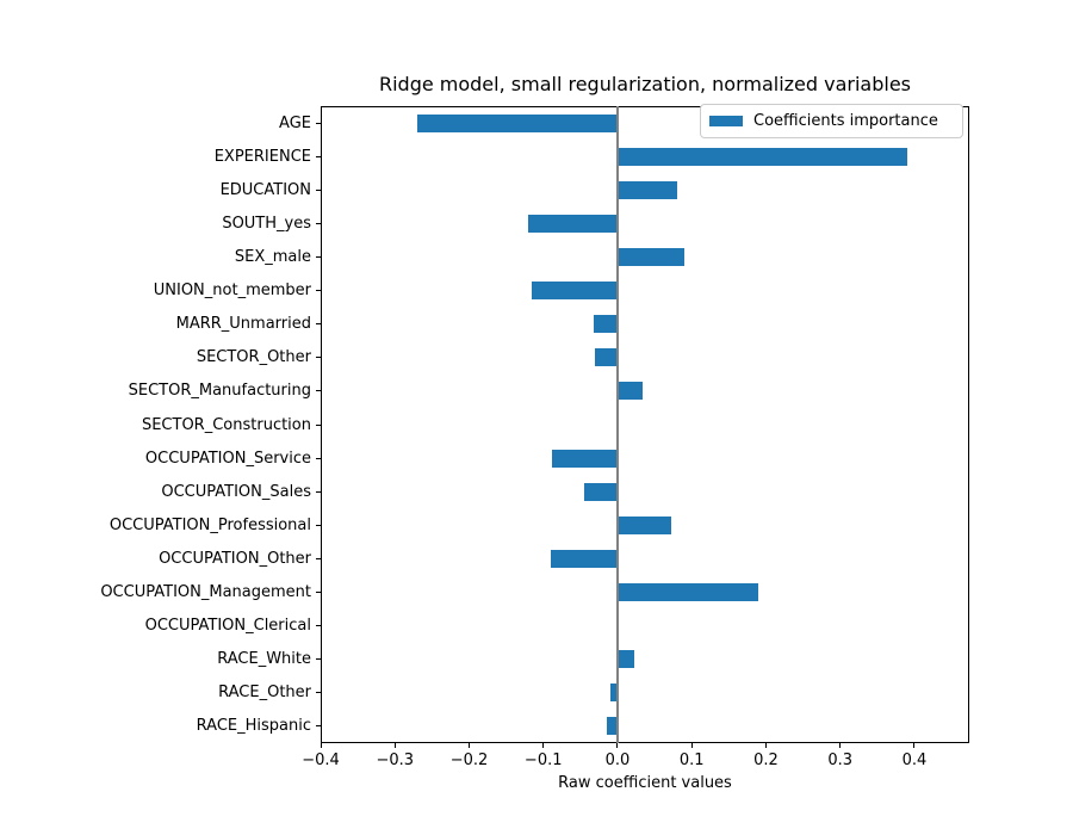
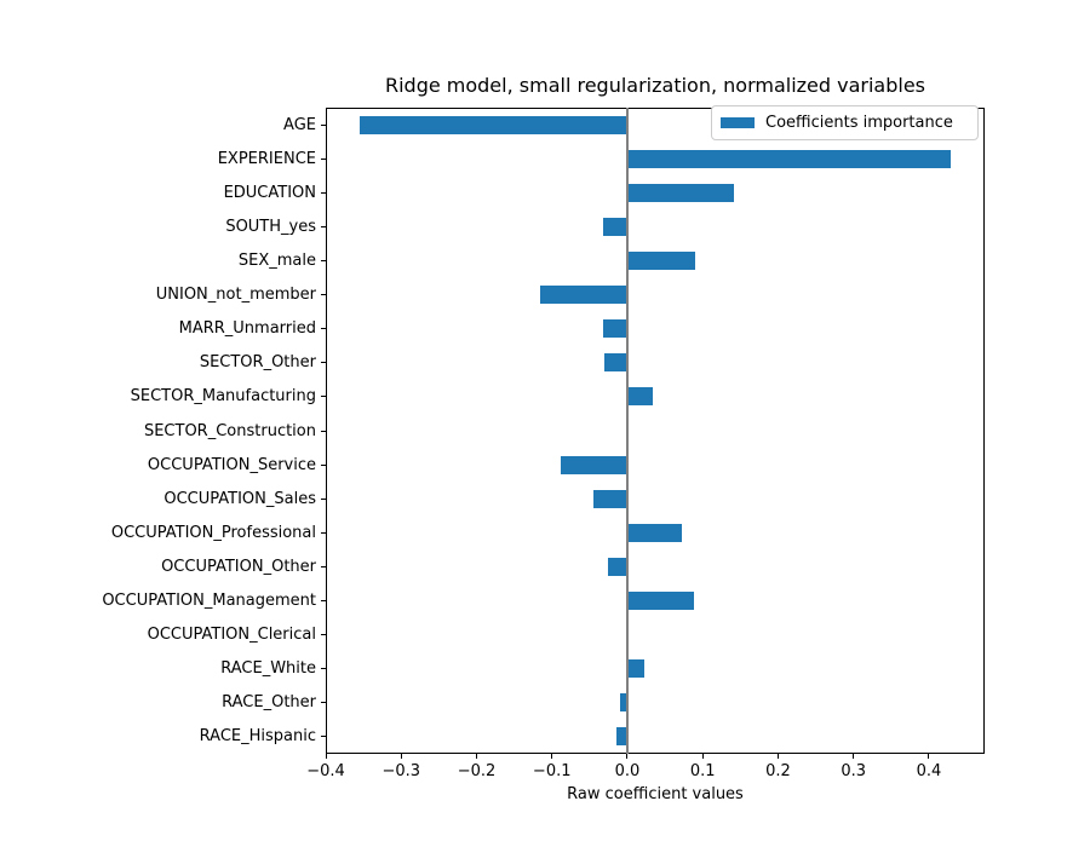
AGE: -0.27 -> -0.35
EXPERIENCE: 0.39 -> 0.43
EDUCATION: 0.08 -> 0.14
SOUTH_yes: -0.12 -> -0.03
OCCUPATION_Other: -0.09 -> -0.03
OCCUPATION_Management: 0.19 -> 0.09
